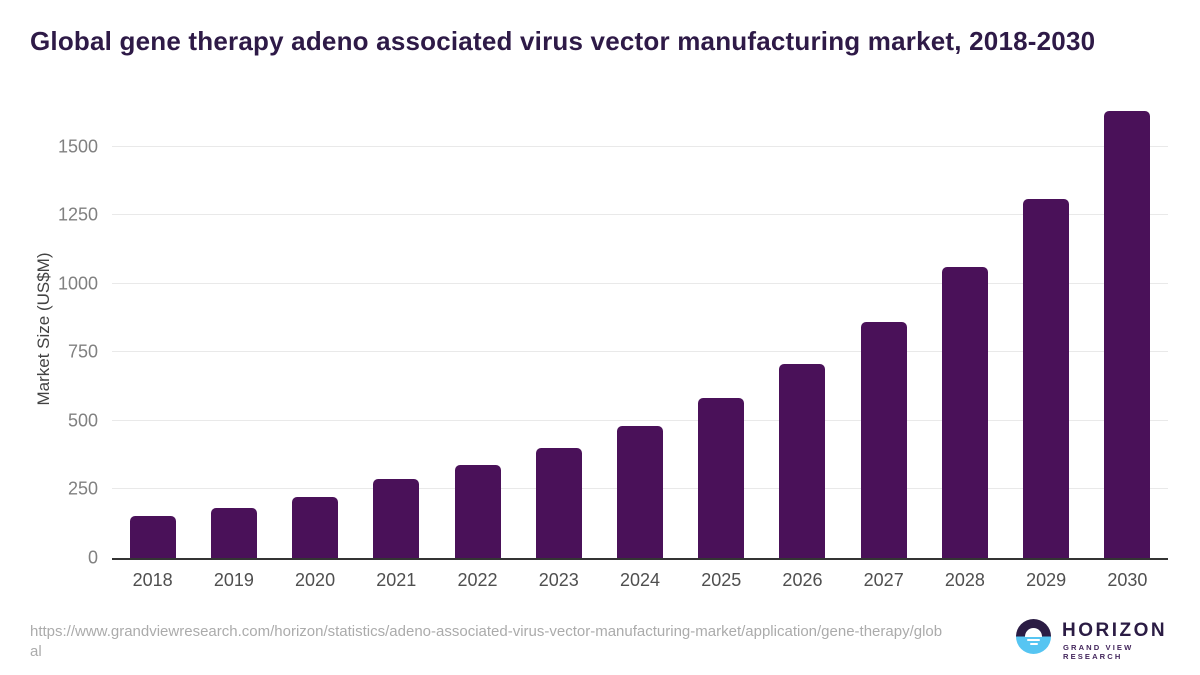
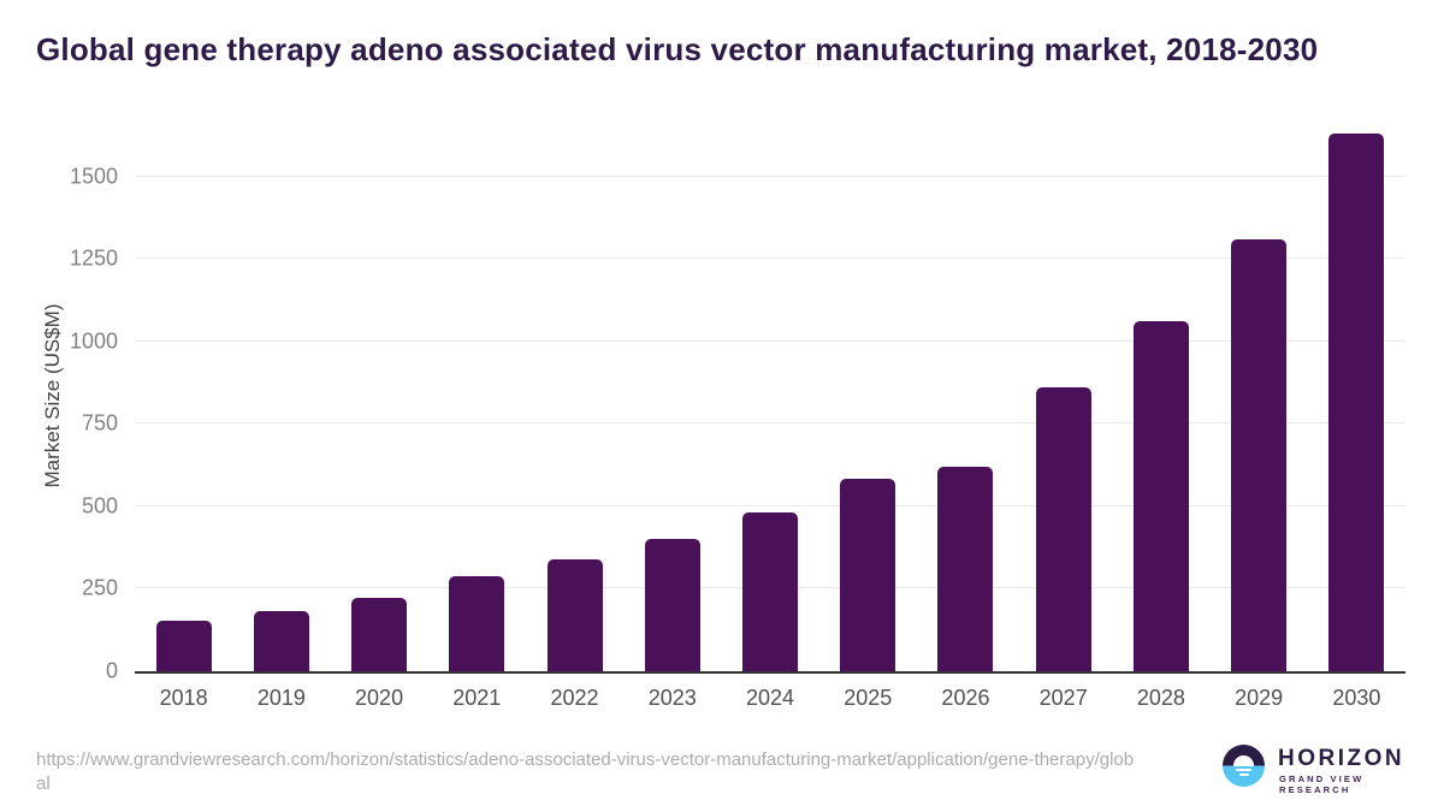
2026: 710 -> 620
